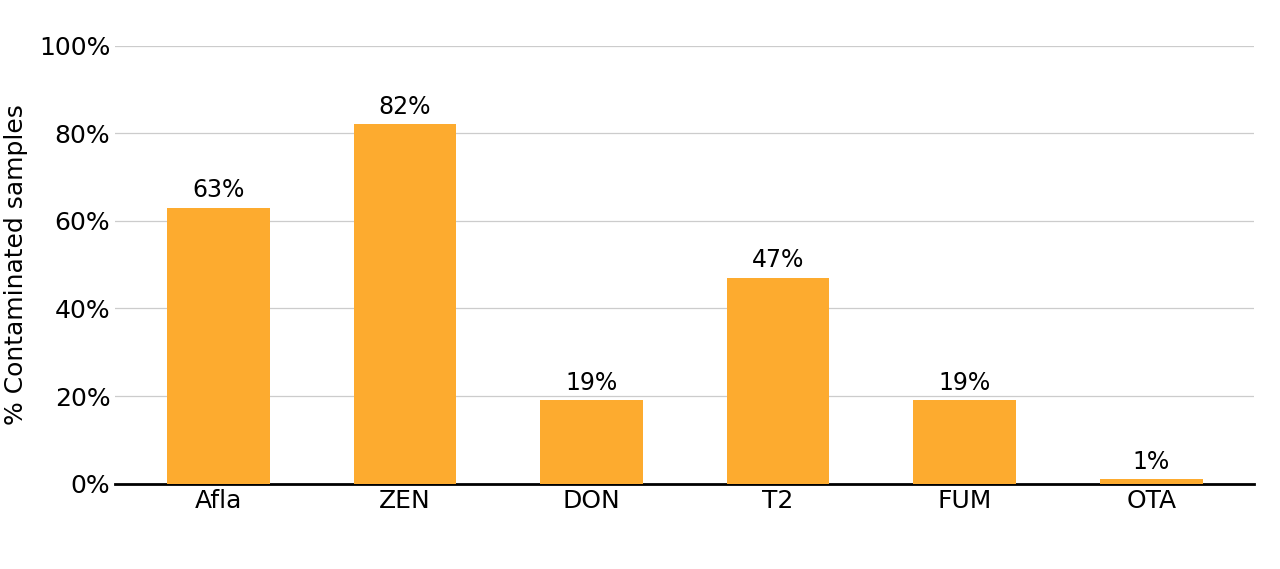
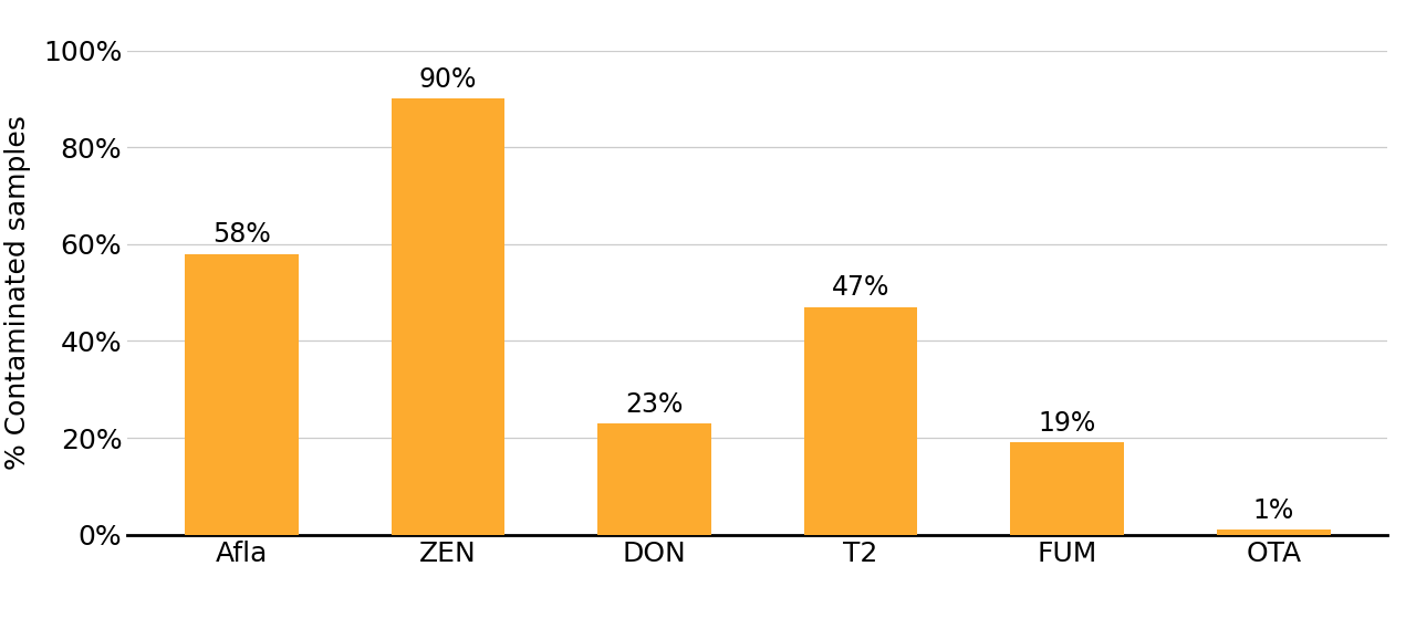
Afla: 63% -> 58%
ZEN: 82% -> 90%
DON: 19% -> 23%
